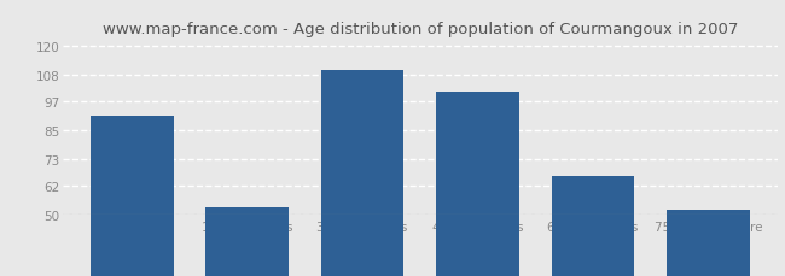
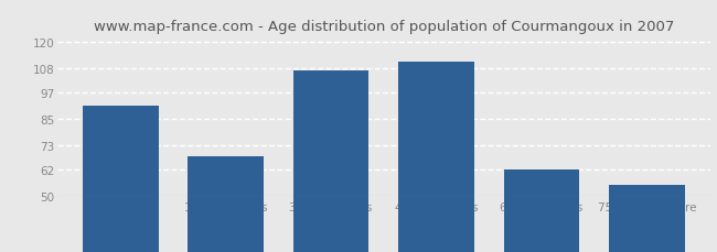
15 to 29 years: 53 -> 68
30 to 44 years: 110 -> 107
45 to 59 years: 101 -> 111
60 to 74 years: 66 -> 62
75 years or more: 52 -> 55
